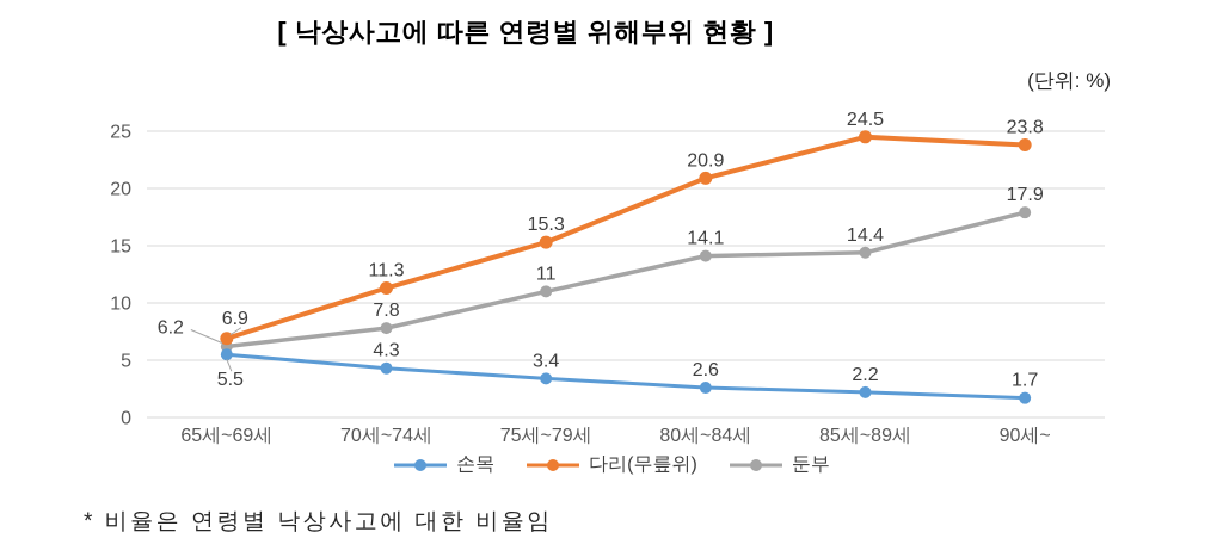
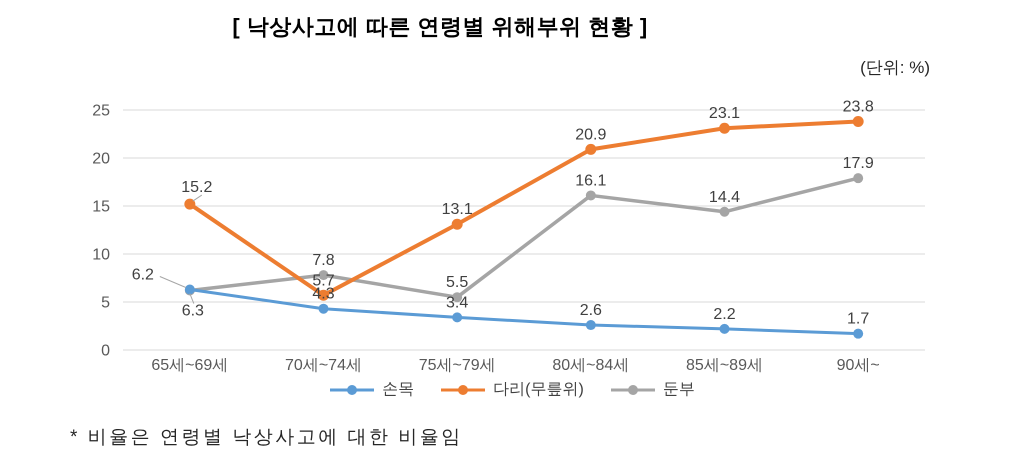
손목/65세~69세: 5.5 -> 6.3
다리(무릎위)/65세~69세: 6.9 -> 15.2
다리(무릎위)/70세~74세: 11.3 -> 5.7
다리(무릎위)/75세~79세: 15.3 -> 13.1
둔부/75세~79세: 11 -> 5.5
둔부/80세~84세: 14.1 -> 16.1
다리(무릎위)/85세~89세: 24.5 -> 23.1
